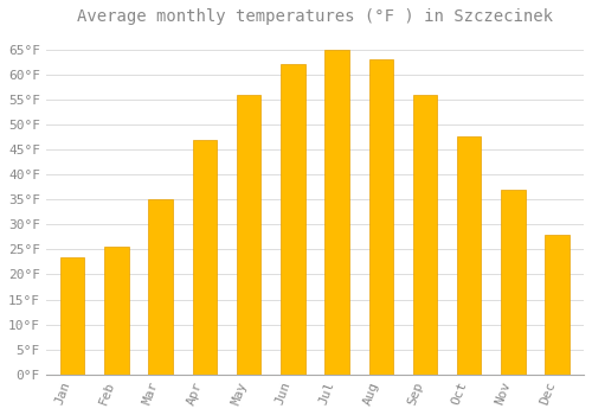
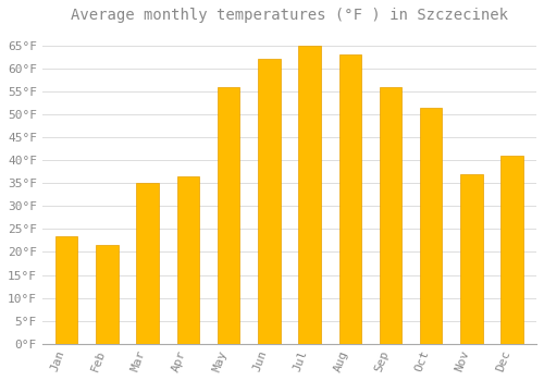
Feb: 25.5°F -> 21.5°F
Apr: 47.0°F -> 36.5°F
Oct: 47.5°F -> 51.5°F
Dec: 28.0°F -> 41.0°F
